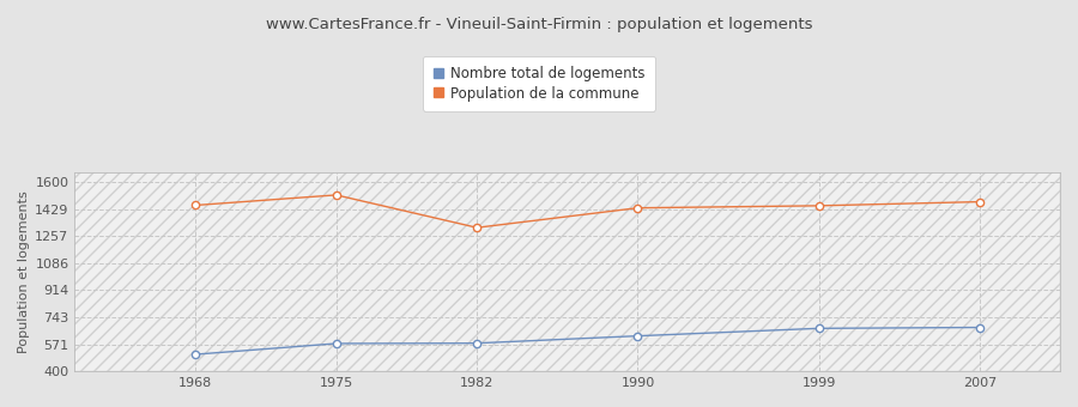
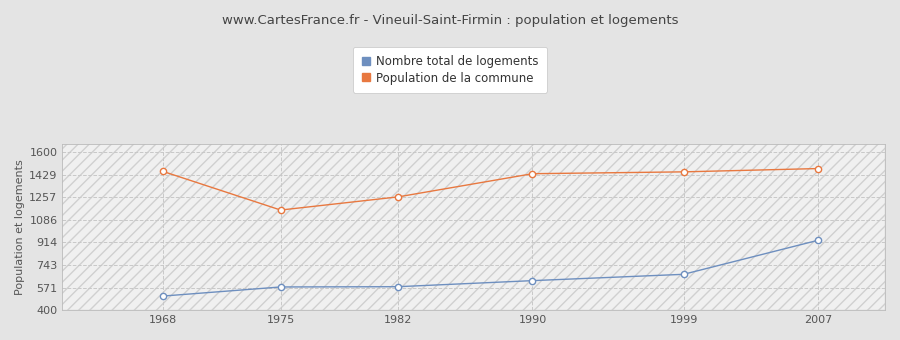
Population de la commune/1975: 1520 -> 1160
Population de la commune/1982: 1310 -> 1260
Nombre total de logements/2007: 680 -> 930
